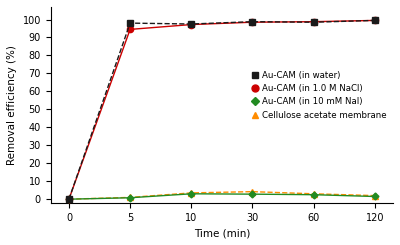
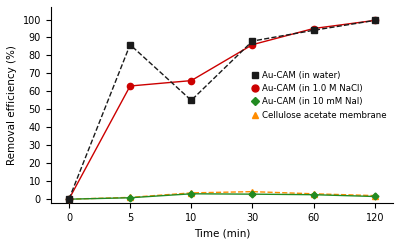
Au-CAM (in water)/5: 98 -> 86
Au-CAM (in 1.0 M NaCl)/5: 94 -> 63
Au-CAM (in water)/10: 98 -> 55
Au-CAM (in 1.0 M NaCl)/10: 97 -> 66
Au-CAM (in water)/30: 99 -> 88
Au-CAM (in 1.0 M NaCl)/30: 98 -> 86
Au-CAM (in water)/60: 98 -> 94
Au-CAM (in 1.0 M NaCl)/60: 99 -> 95
